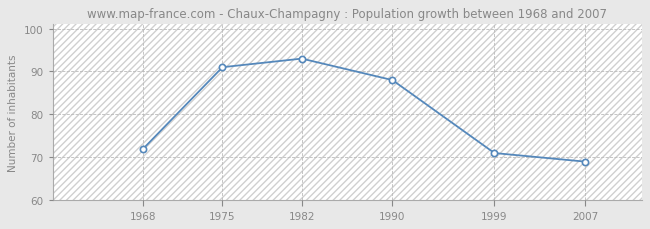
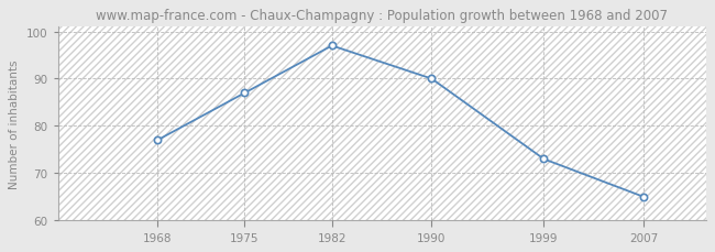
1968: 72 -> 77
1975: 91 -> 87
1982: 93 -> 97
1990: 88 -> 90
1999: 71 -> 73
2007: 69 -> 65
